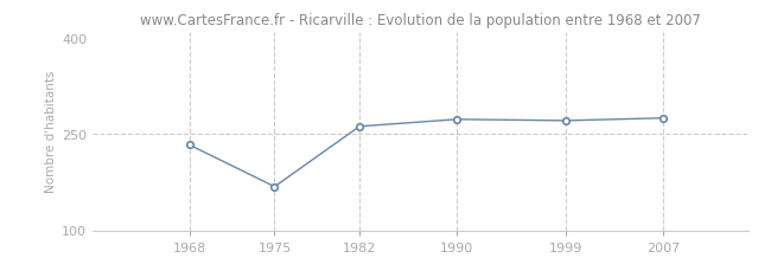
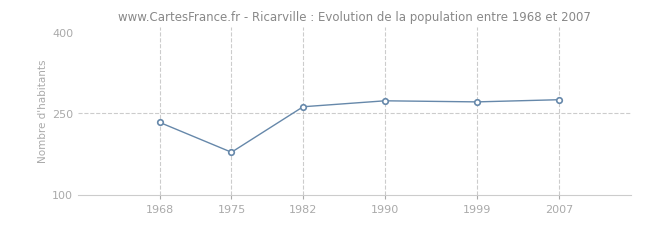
1975: 168 -> 178
